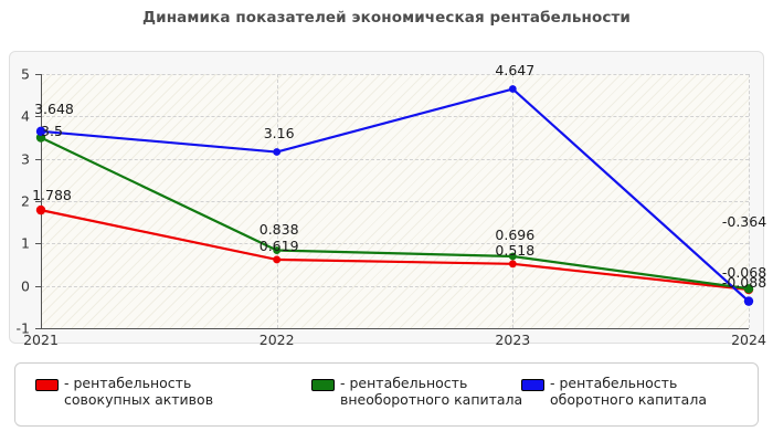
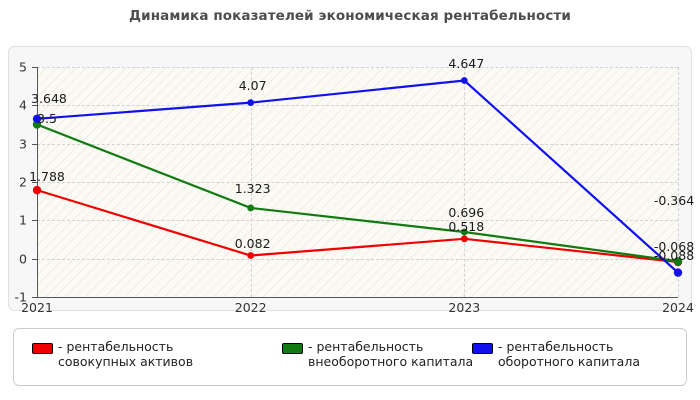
- рентабельность совокупных активов/2022: 0.619 -> 0.082
- рентабельность внеоборотного капитала/2022: 0.838 -> 1.323
- рентабельность оборотного капитала/2022: 3.16 -> 4.07
